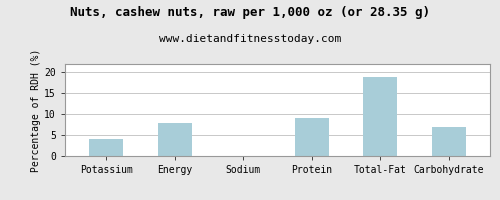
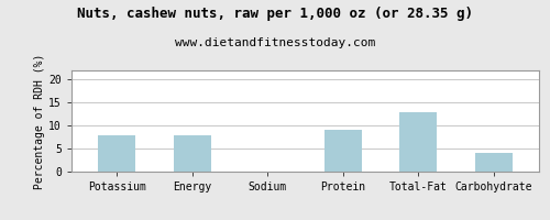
Potassium: 4 -> 8
Total-Fat: 19 -> 13
Carbohydrate: 7 -> 4
